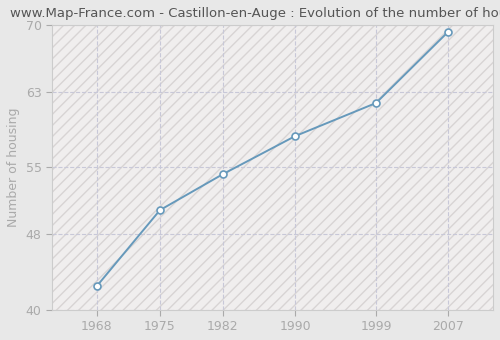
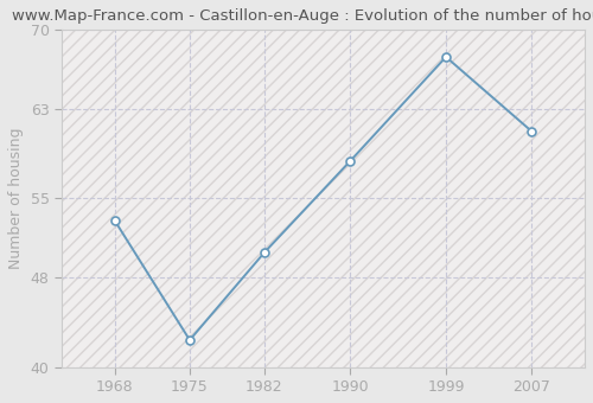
1968: 42.5 -> 53.0
1975: 50.5 -> 42.4
1982: 54.3 -> 50.2
1999: 61.8 -> 67.6
2007: 69.3 -> 61.0
